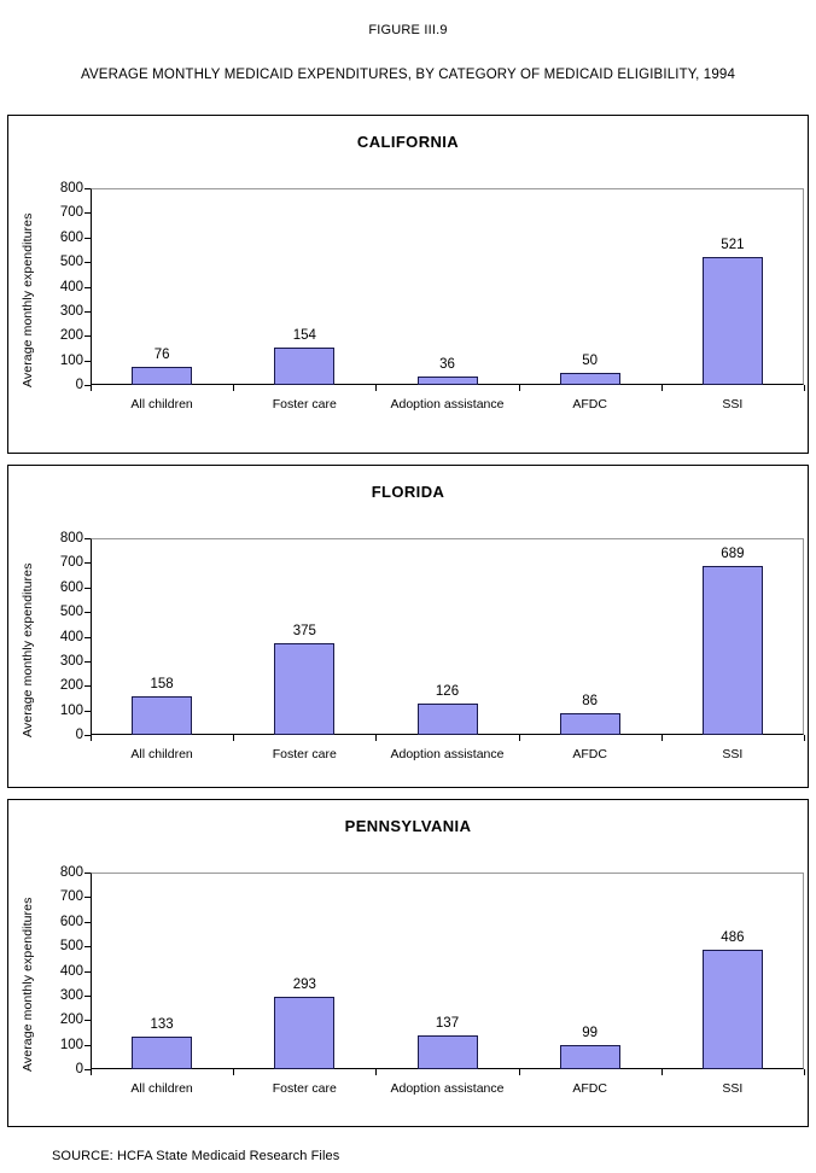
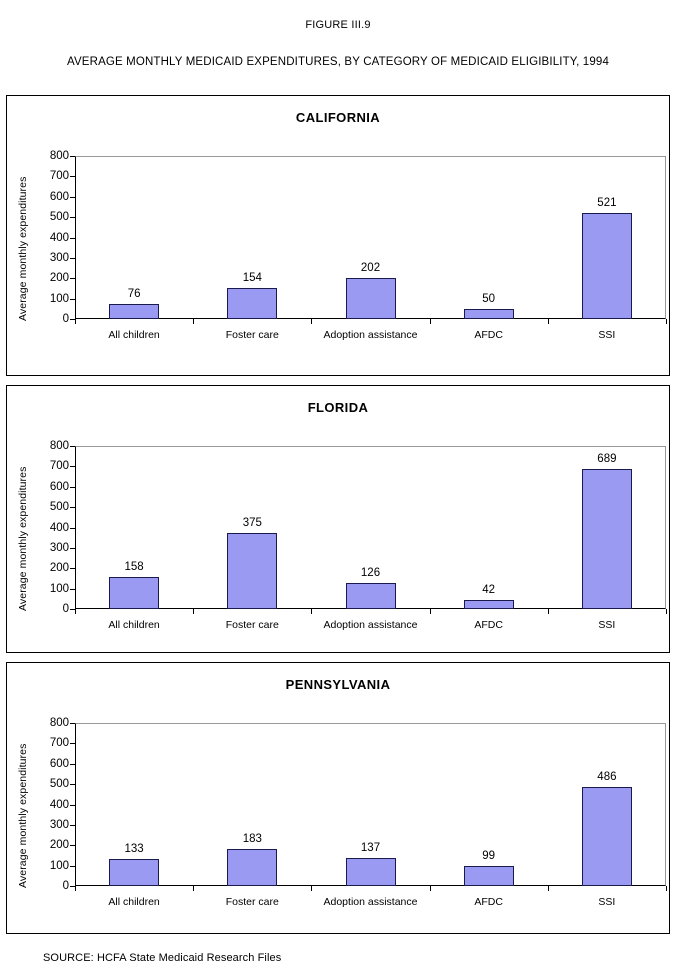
CALIFORNIA/Adoption assistance: 36 -> 202
FLORIDA/AFDC: 86 -> 42
PENNSYLVANIA/Foster care: 293 -> 183
